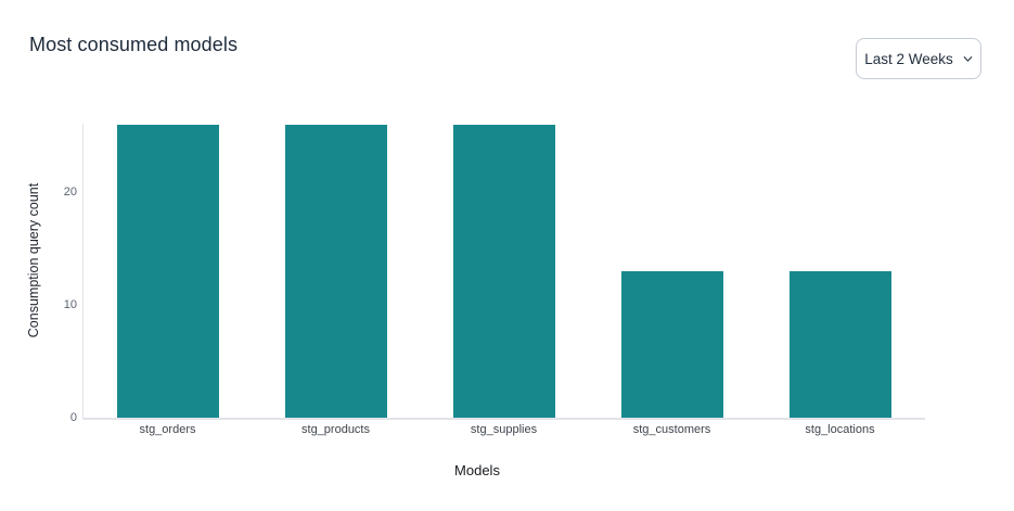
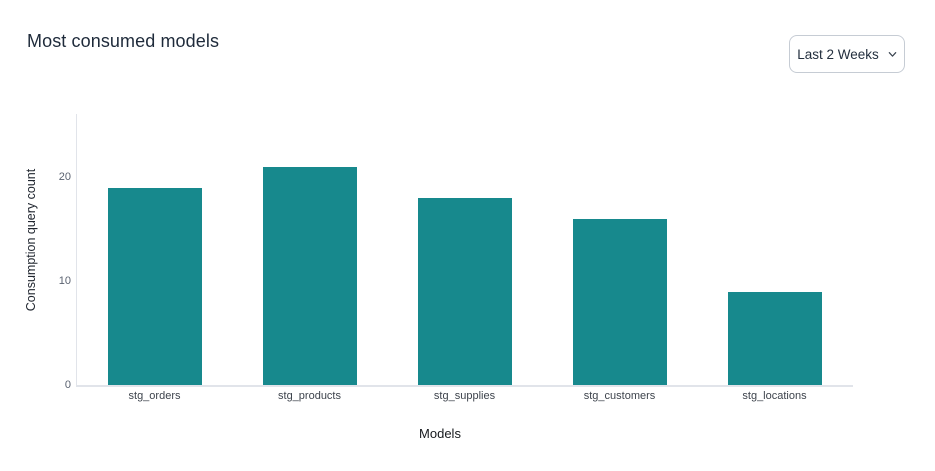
stg_orders: 26 -> 19
stg_products: 26 -> 21
stg_supplies: 26 -> 18
stg_customers: 13 -> 16
stg_locations: 13 -> 9
